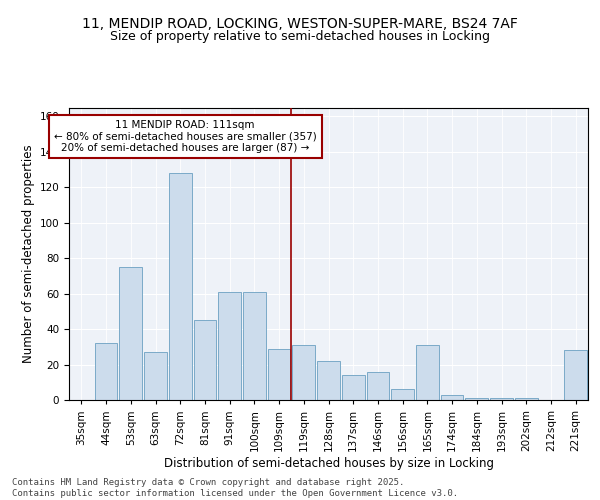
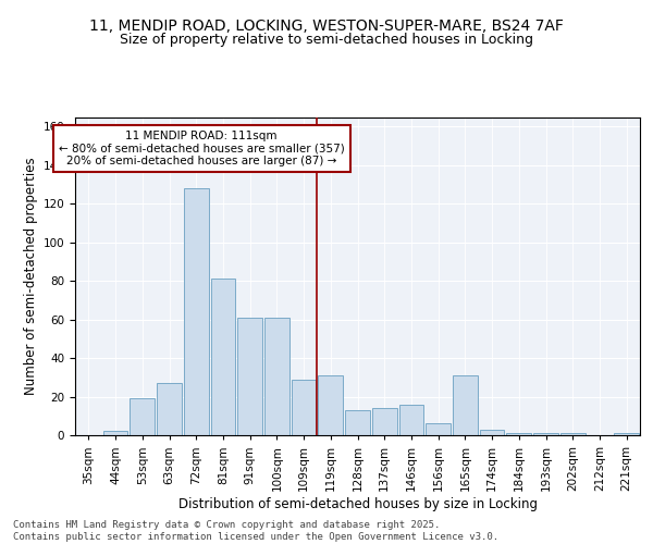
44sqm: 32 -> 2
53sqm: 75 -> 19
81sqm: 45 -> 81
128sqm: 22 -> 13
221sqm: 28 -> 1
